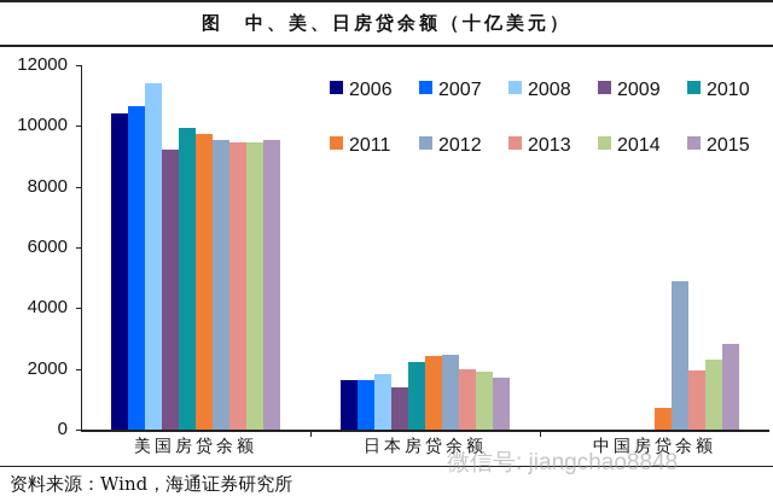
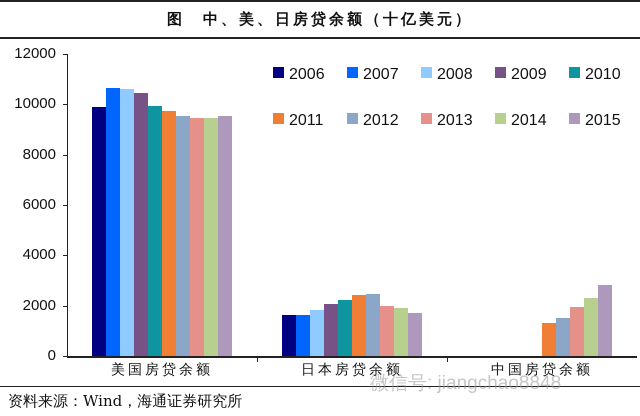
2006/美国房贷余额: 10400 -> 9900
2008/美国房贷余额: 11400 -> 10600
2009/美国房贷余额: 9200 -> 10400
2009/日本房贷余额: 1400 -> 2100
2011/中国房贷余额: 700 -> 1300
2012/中国房贷余额: 4900 -> 1500
